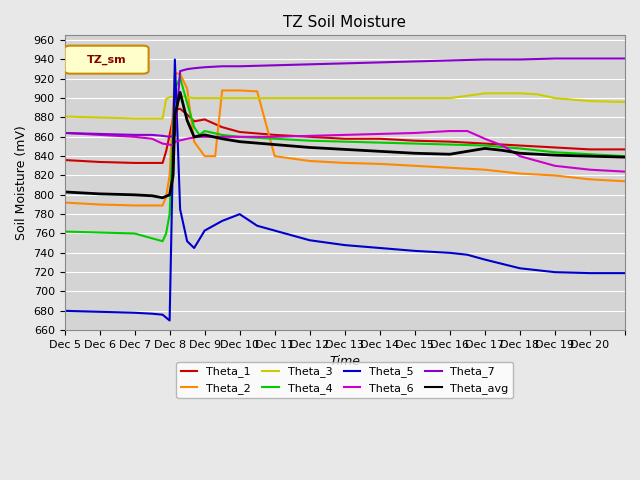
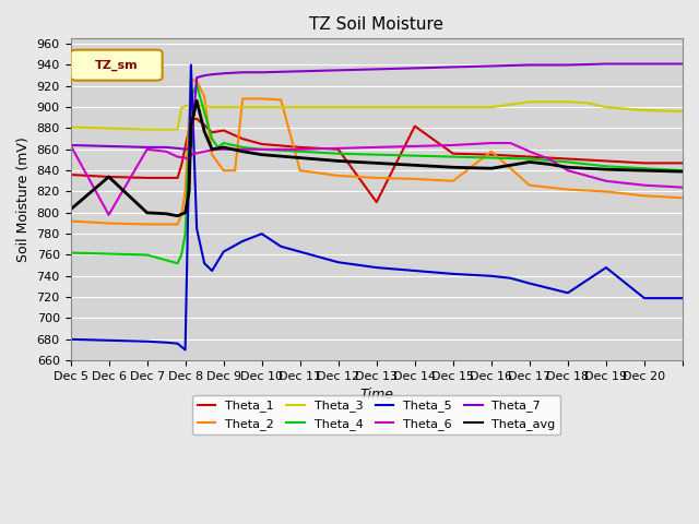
Theta_6/Dec 6: 862 -> 798
Theta_avg/Dec 6: 801 -> 834
Theta_1/Dec 13: 858 -> 810
Theta_1/Dec 14: 858 -> 882
Theta_2/Dec 16: 828 -> 858
Theta_5/Dec 19: 720 -> 748
